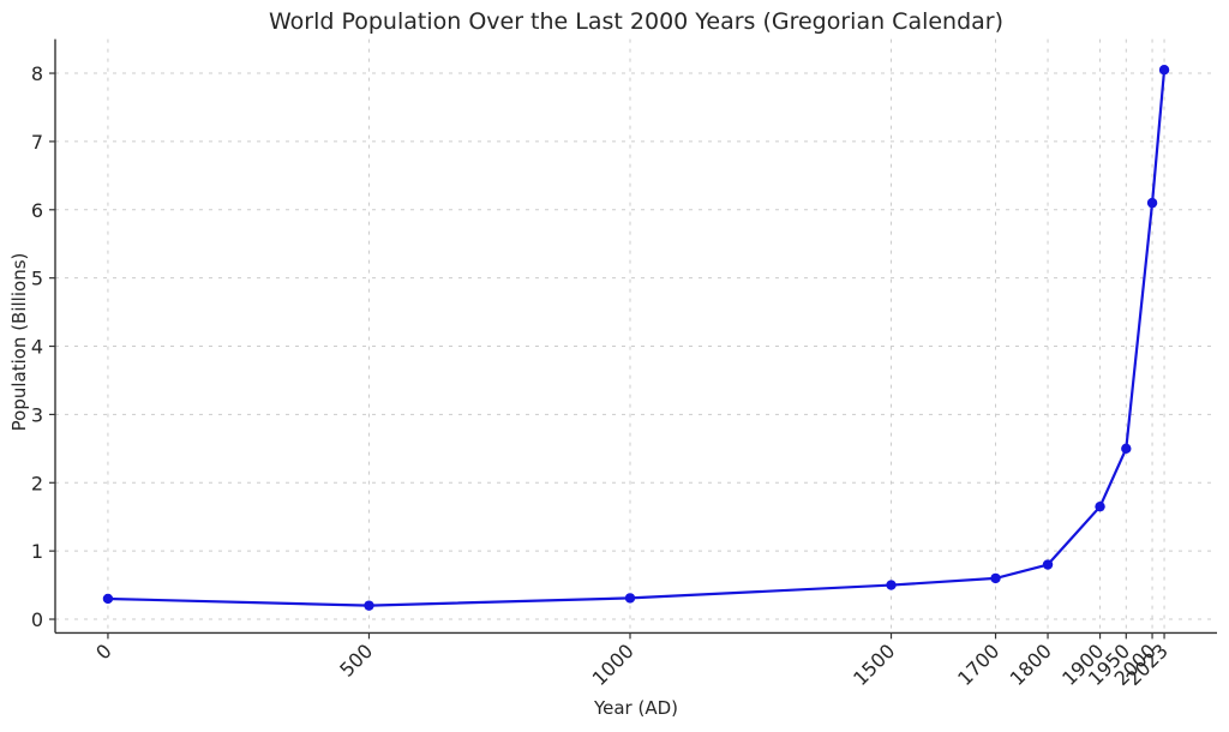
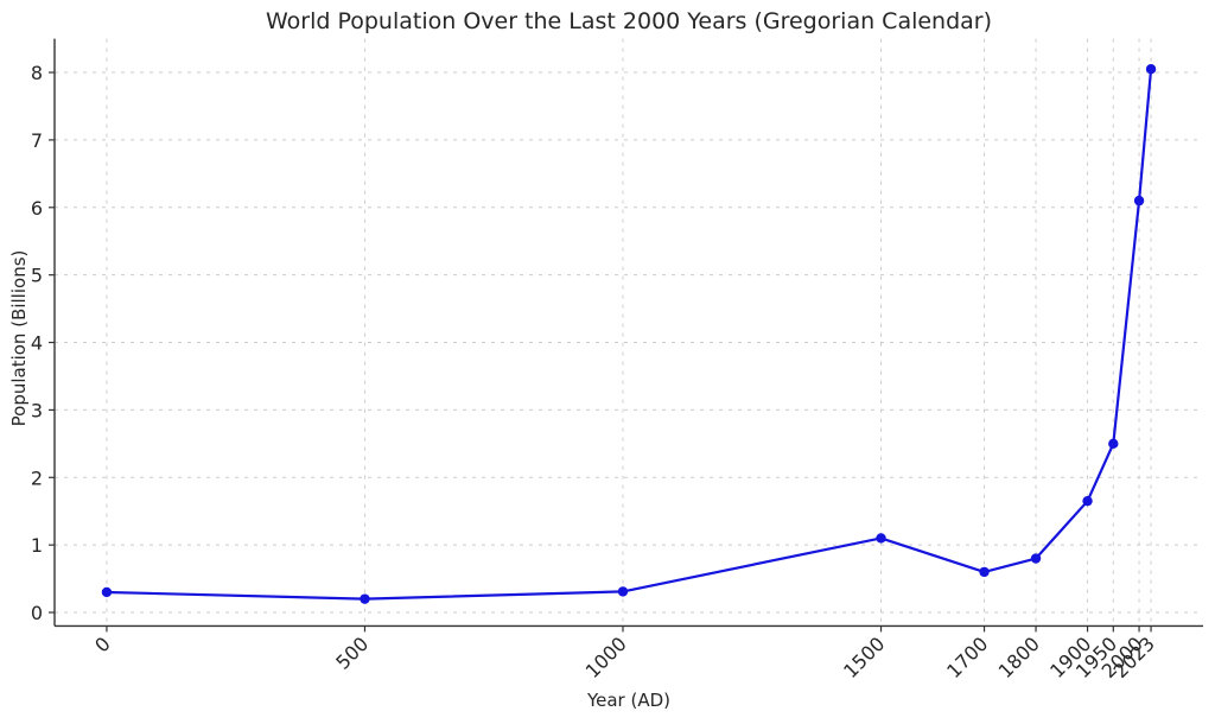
1500: 0.5 -> 1.1
